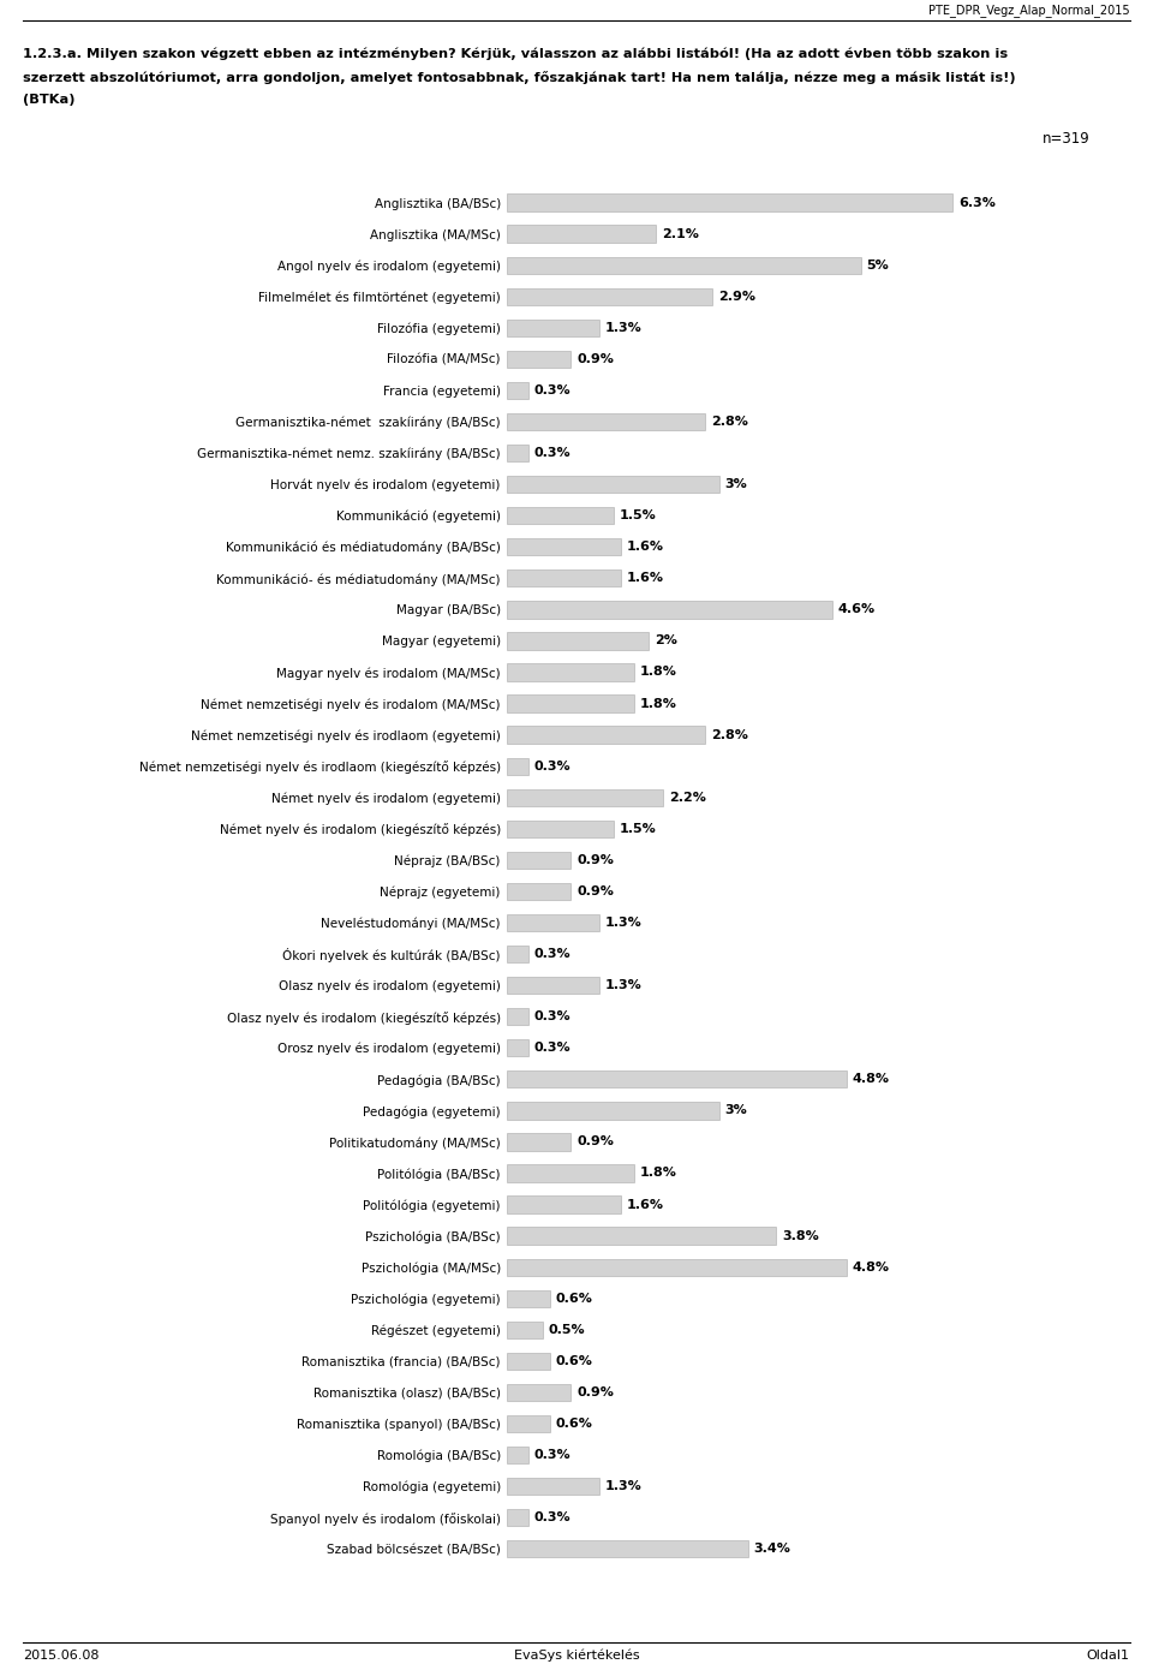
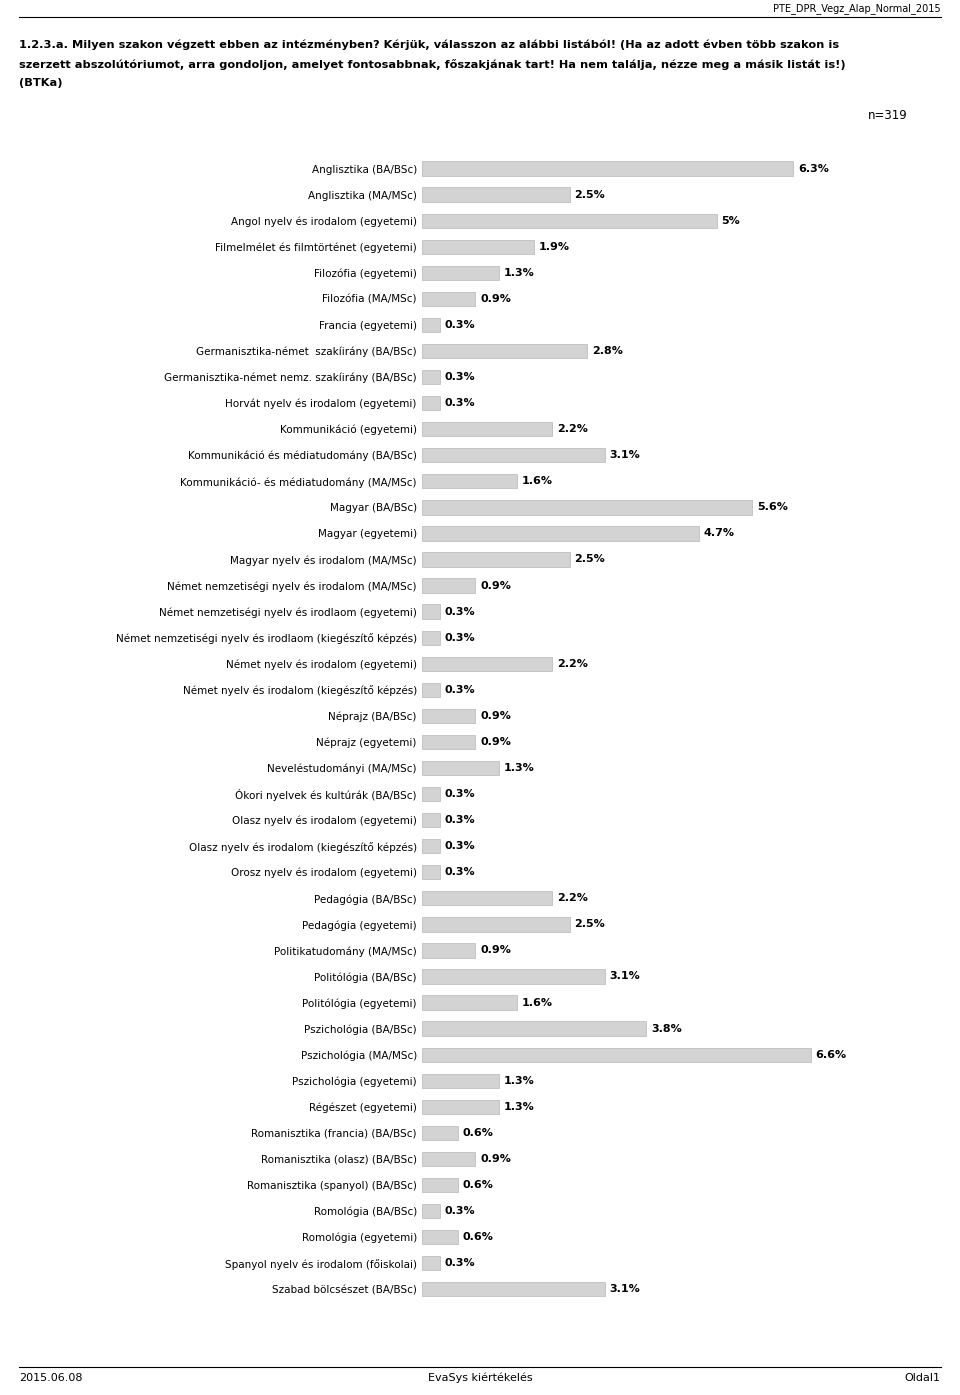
Anglisztika (MA/MSc): 2.1% -> 2.5%
Filmelmélet és filmtörténet (egyetemi): 2.9% -> 1.9%
Horvát nyelv és irodalom (egyetemi): 3% -> 0.3%
Kommunikáció (egyetemi): 1.5% -> 2.2%
Kommunikáció és médiatudomány (BA/BSc): 1.6% -> 3.1%
Magyar (BA/BSc): 4.6% -> 5.6%
Magyar (egyetemi): 2% -> 4.7%
Magyar nyelv és irodalom (MA/MSc): 1.8% -> 2.5%
Német nemzetiségi nyelv és irodalom (MA/MSc): 1.8% -> 0.9%
Német nemzetiségi nyelv és irodlaom (egyetemi): 2.8% -> 0.3%
Német nyelv és irodalom (kiegészítő képzés): 1.5% -> 0.3%
Olasz nyelv és irodalom (egyetemi): 1.3% -> 0.3%
Pedagógia (BA/BSc): 4.8% -> 2.2%
Pedagógia (egyetemi): 3% -> 2.5%
Politólógia (BA/BSc): 1.8% -> 3.1%
Pszichológia (MA/MSc): 4.8% -> 6.6%
Pszichológia (egyetemi): 0.6% -> 1.3%
Régészet (egyetemi): 0.5% -> 1.3%
Romológia (egyetemi): 1.3% -> 0.6%
Szabad bölcsészet (BA/BSc): 3.4% -> 3.1%
